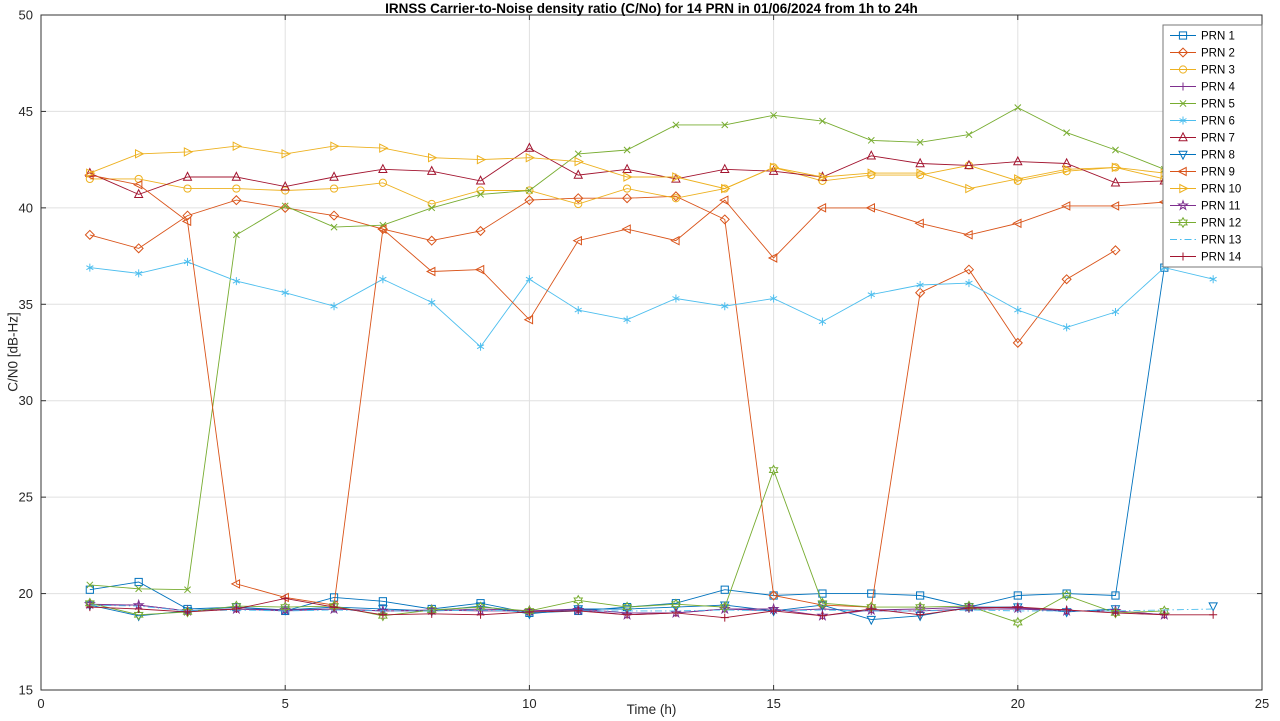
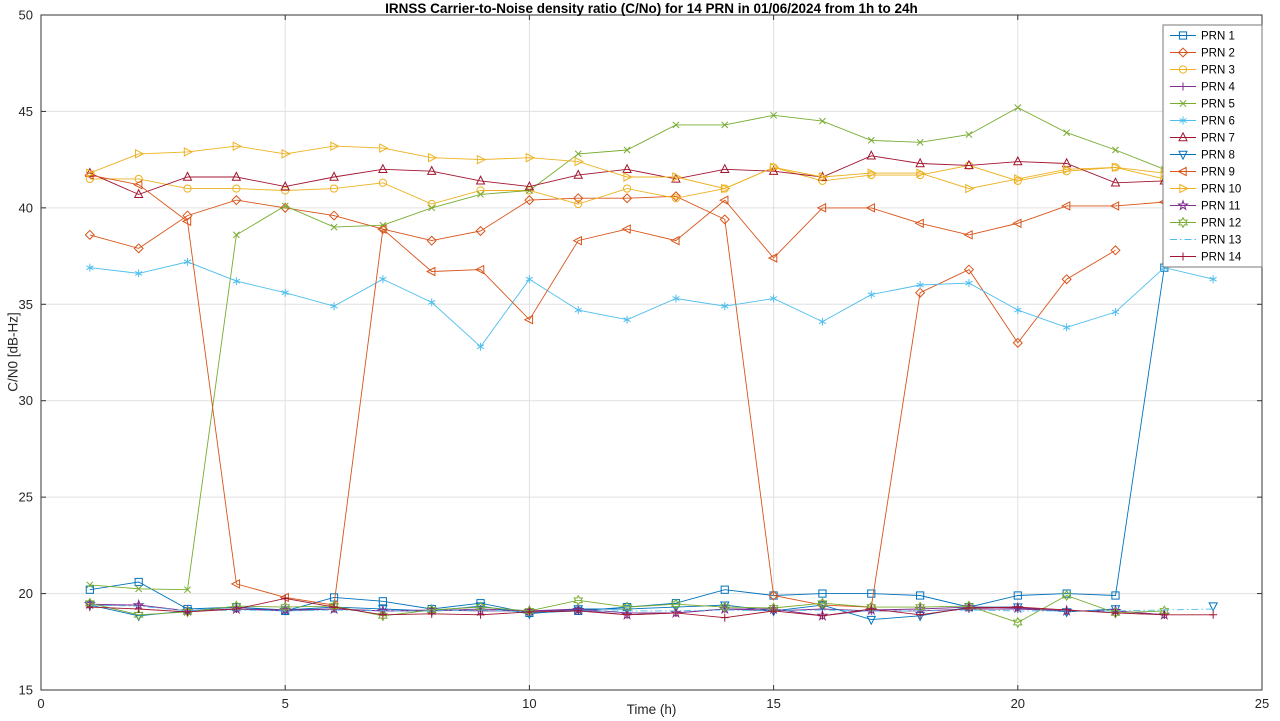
PRN 7/10: 43.1 -> 41.1
PRN 12/15: 26.4 -> 19.2
